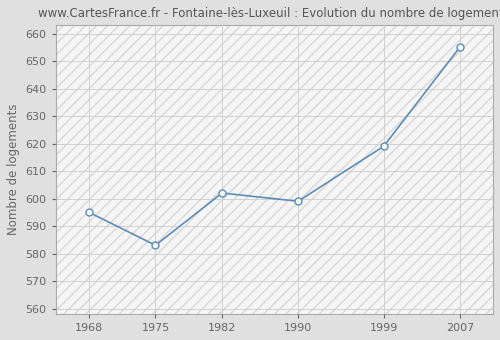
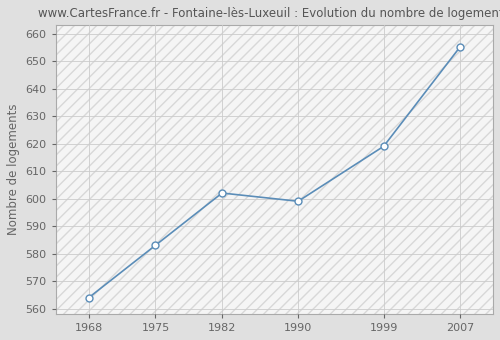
1968: 595 -> 564
